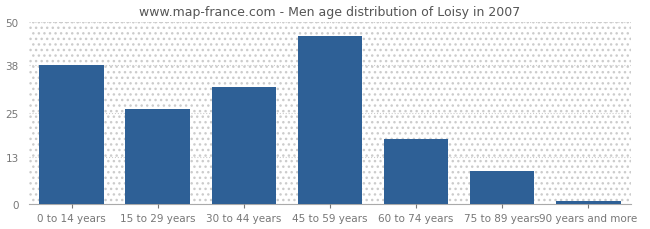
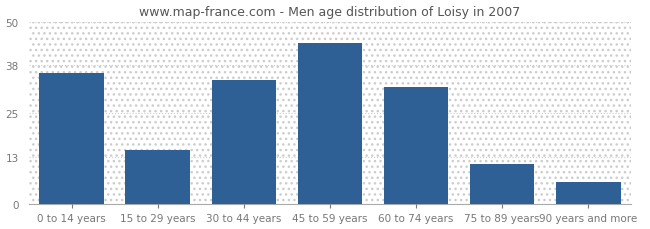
0 to 14 years: 38 -> 36
15 to 29 years: 26 -> 15
30 to 44 years: 32 -> 34
45 to 59 years: 46 -> 44
60 to 74 years: 18 -> 32
75 to 89 years: 9 -> 11
90 years and more: 1 -> 6
